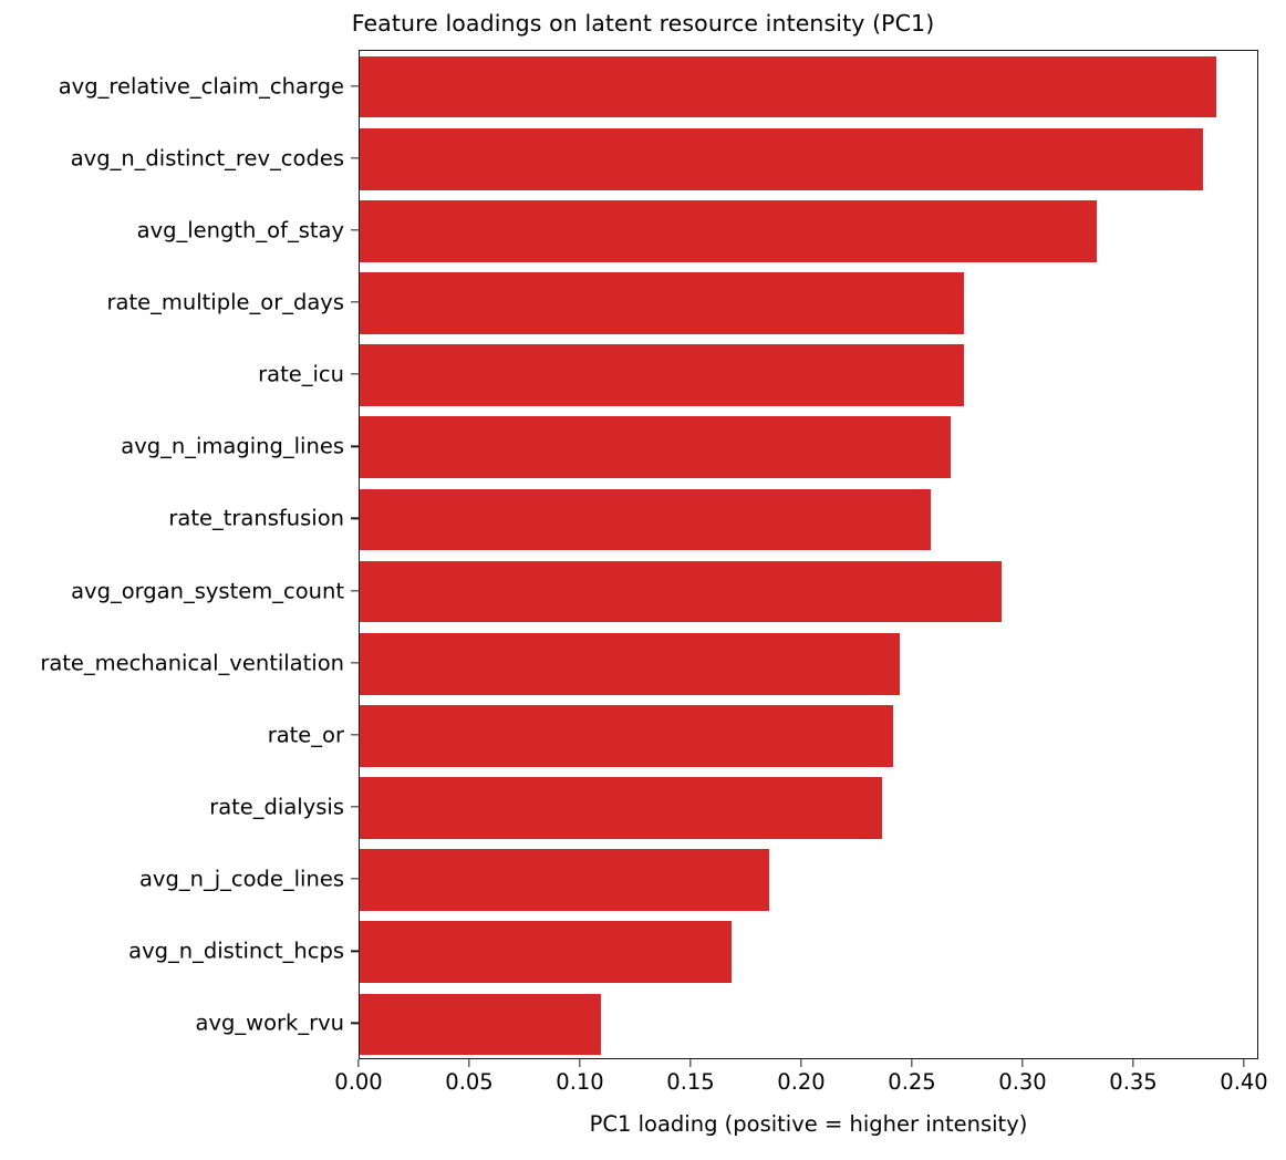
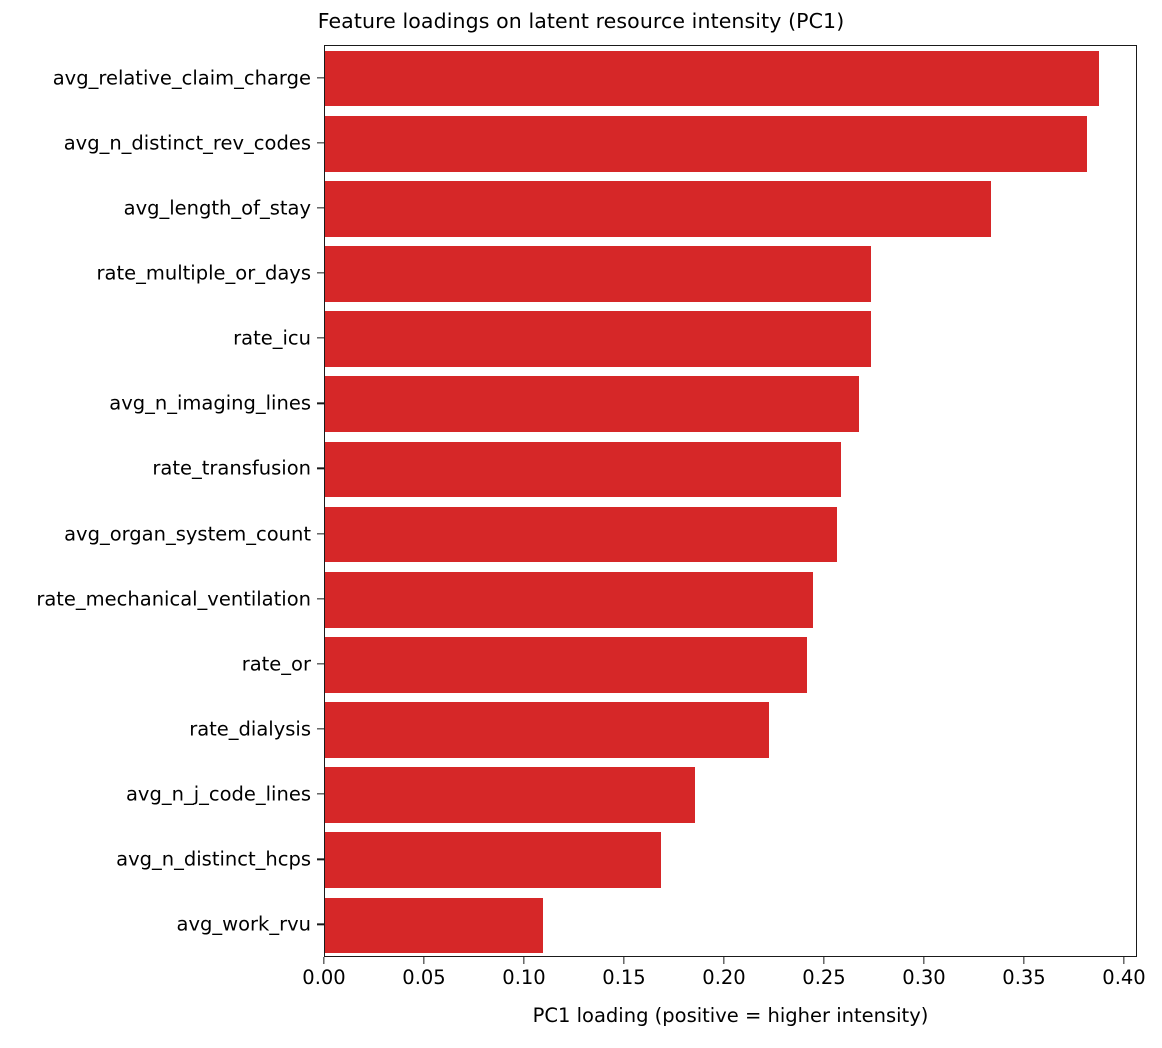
avg_organ_system_count: 0.290 -> 0.256
rate_dialysis: 0.236 -> 0.222
